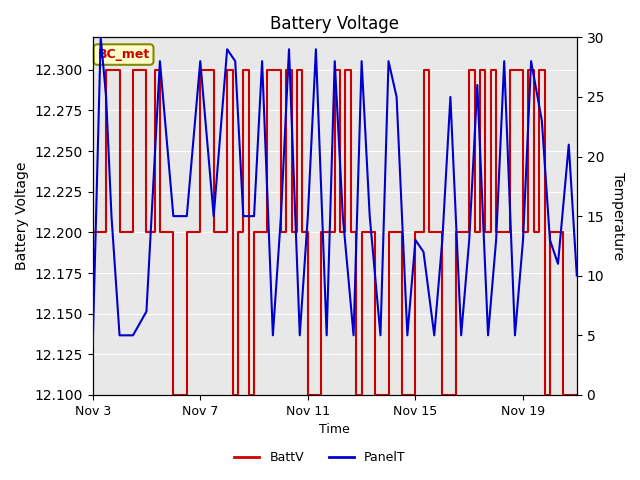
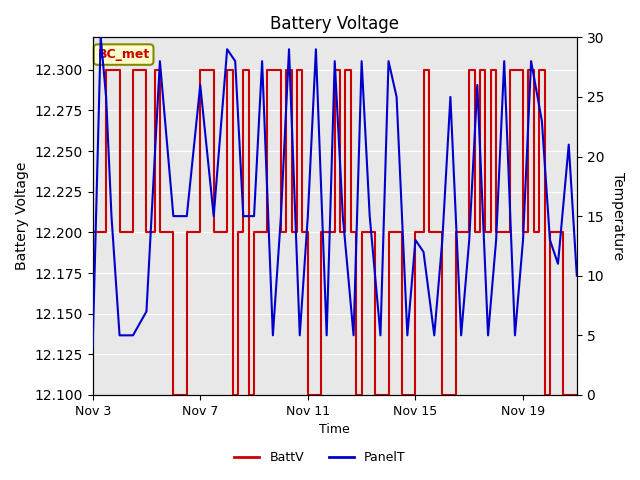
PanelT/Nov 7: 28 -> 26
